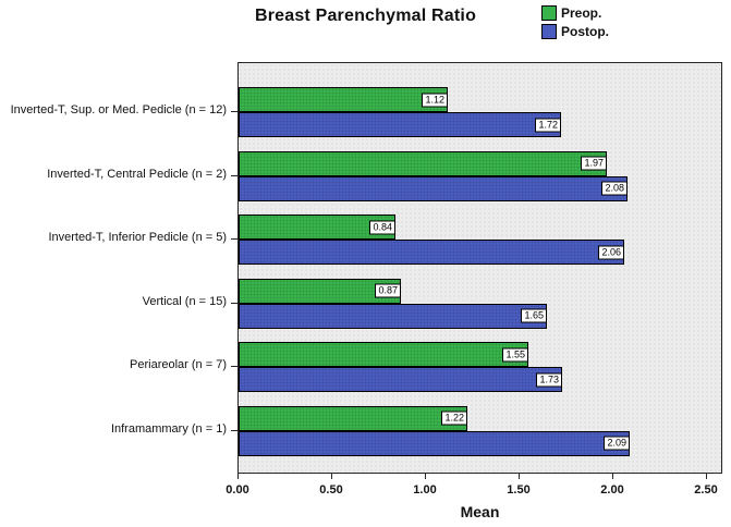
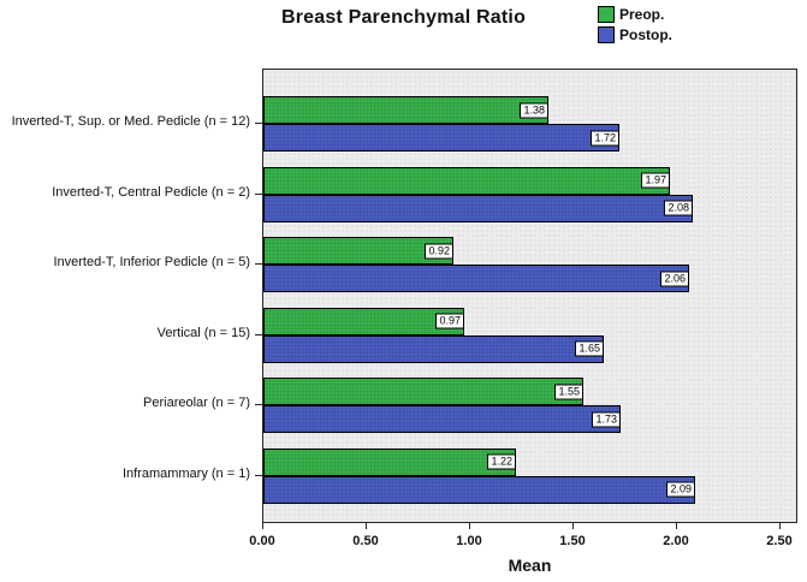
Preop./Inverted-T, Sup. or Med. Pedicle (n = 12): 1.12 -> 1.38
Preop./Inverted-T, Inferior Pedicle (n = 5): 0.84 -> 0.92
Preop./Vertical (n = 15): 0.87 -> 0.97
